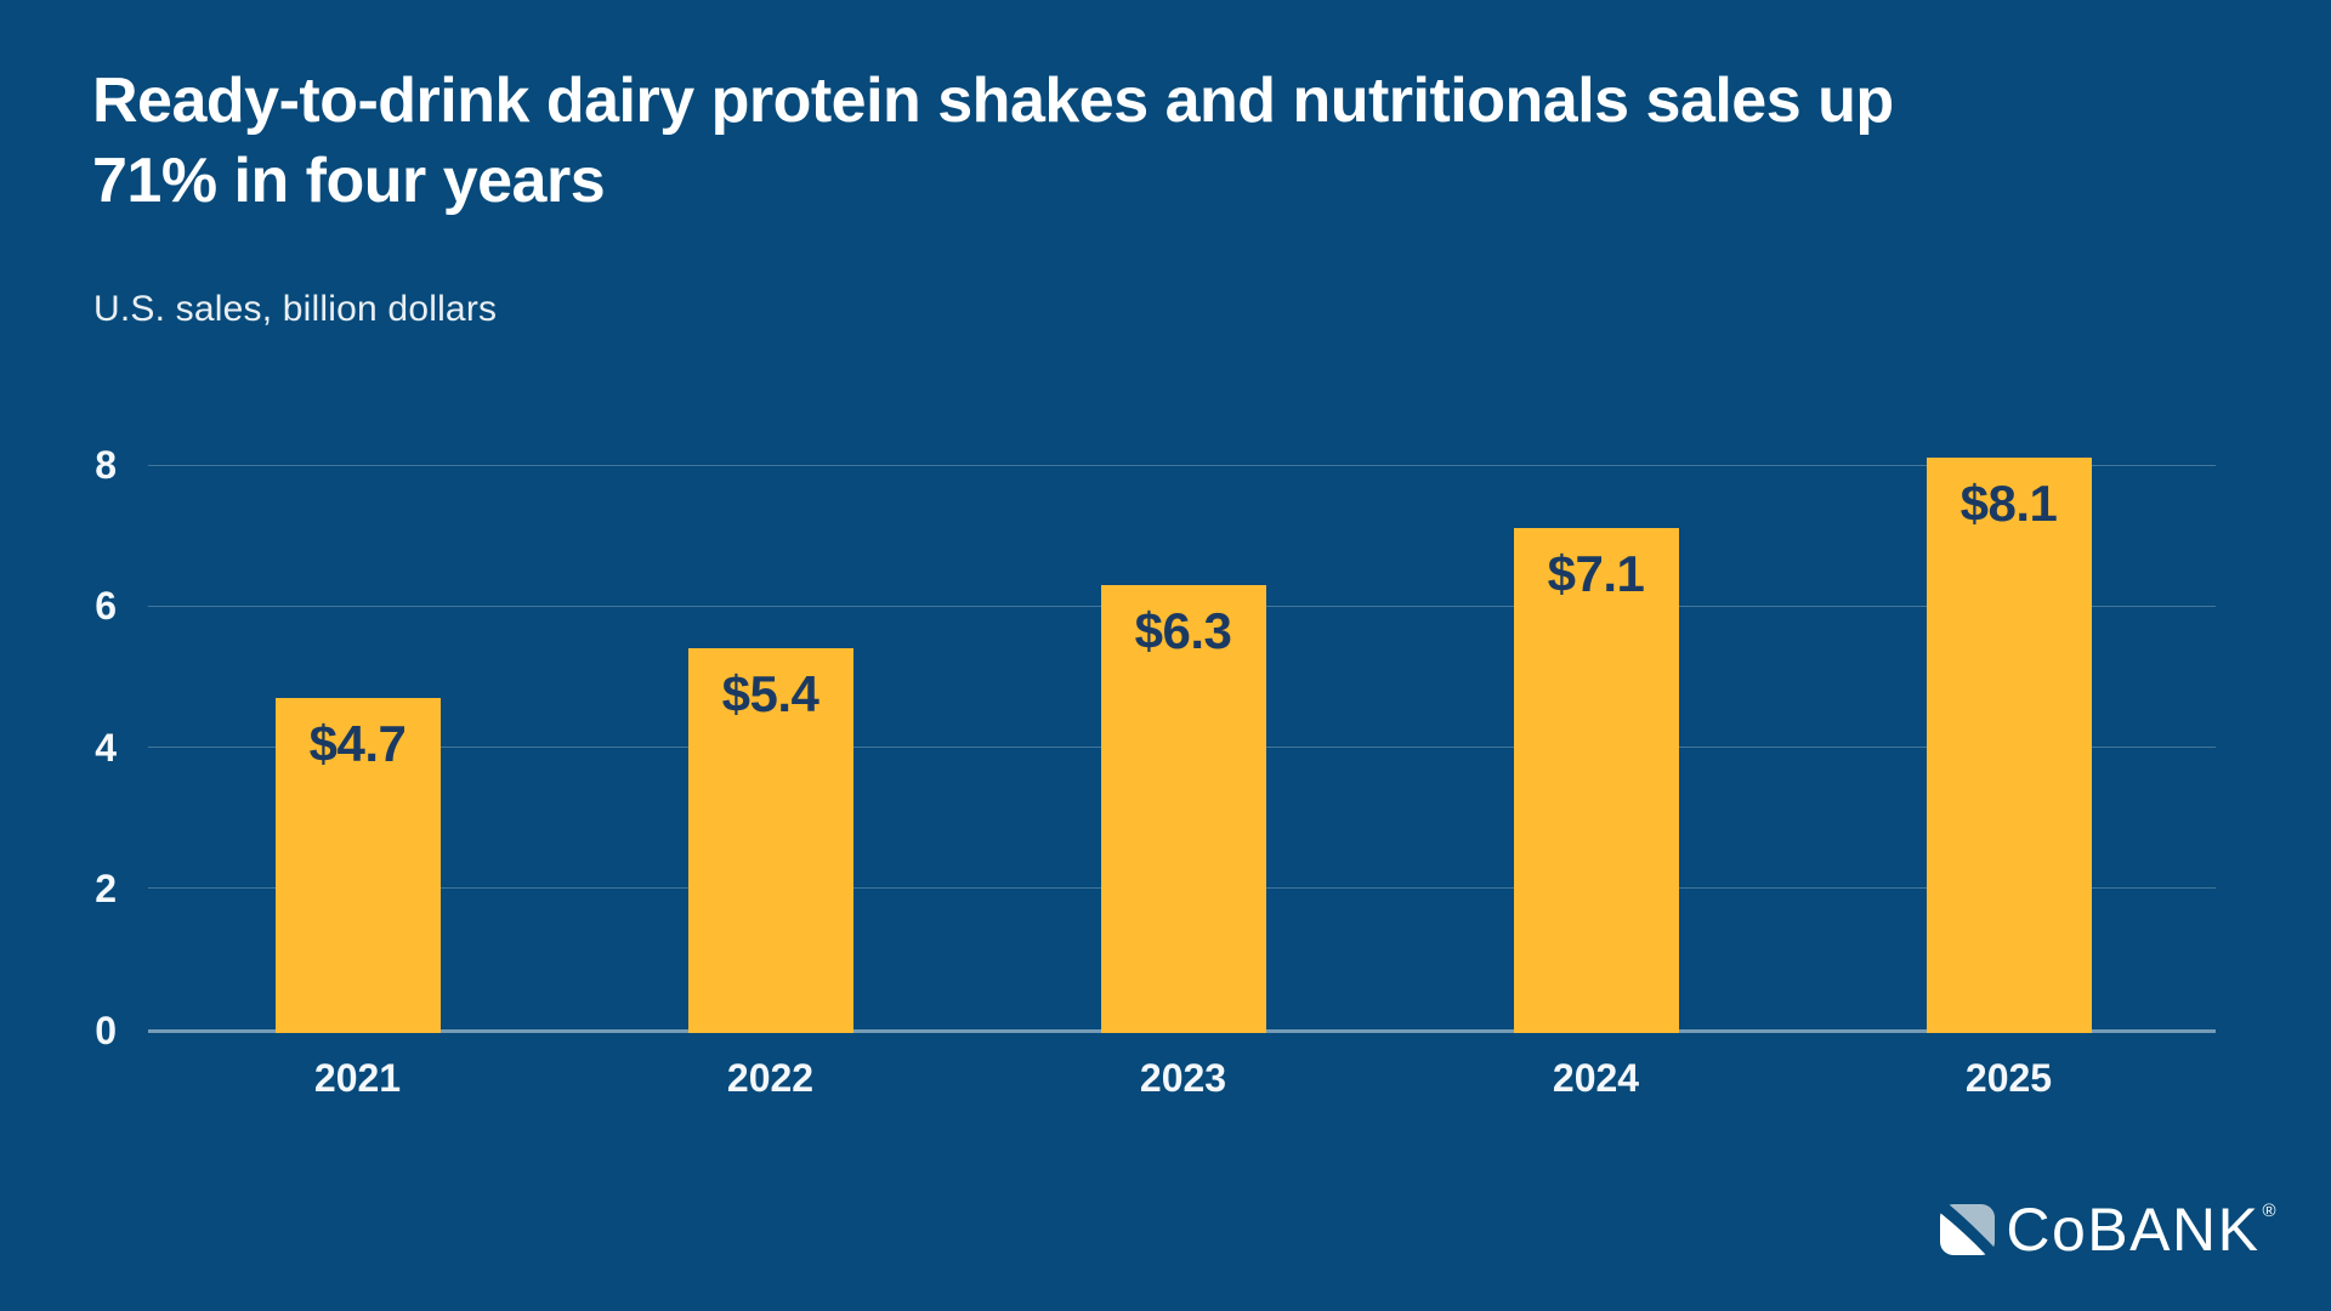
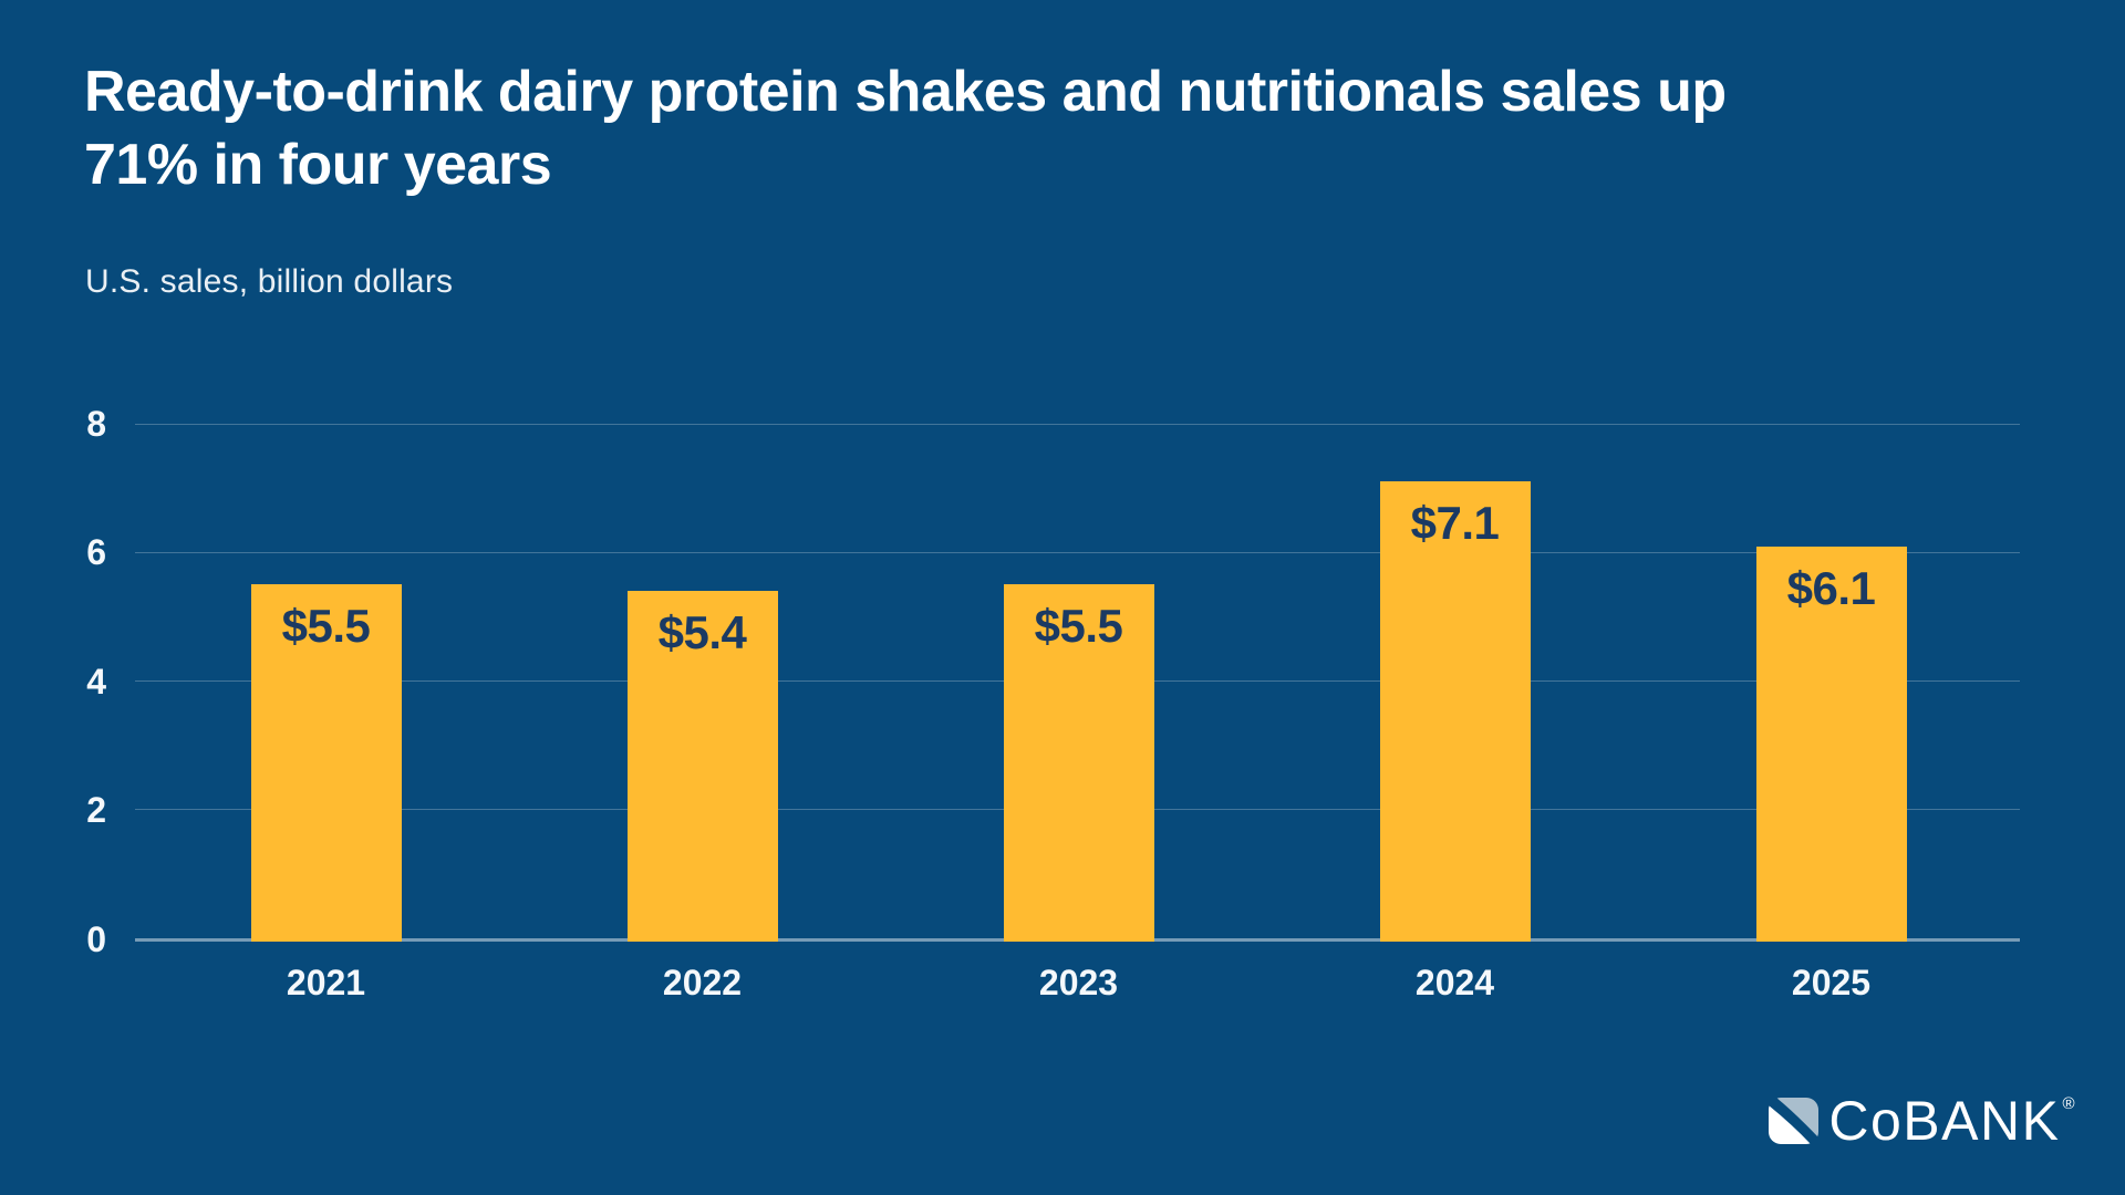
2021: $4.7 -> $5.5
2023: $6.3 -> $5.5
2025: $8.1 -> $6.1
